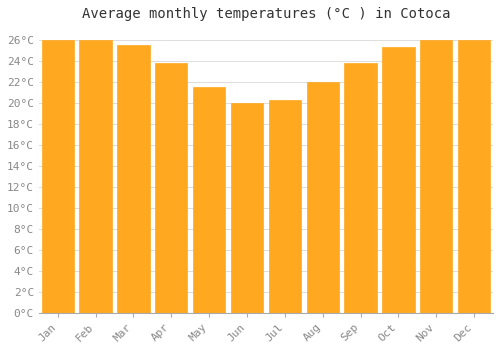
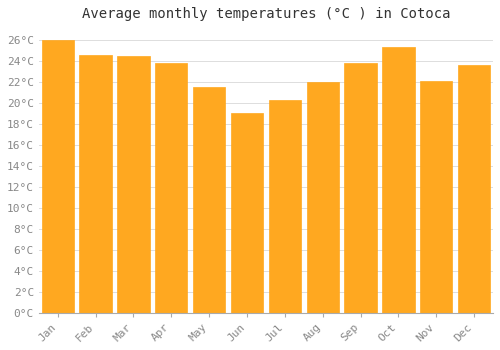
Feb: 26.0°C -> 24.5°C
Mar: 25.5°C -> 24.4°C
Jun: 20.0°C -> 19.0°C
Nov: 26.0°C -> 22.1°C
Dec: 26.0°C -> 23.6°C
